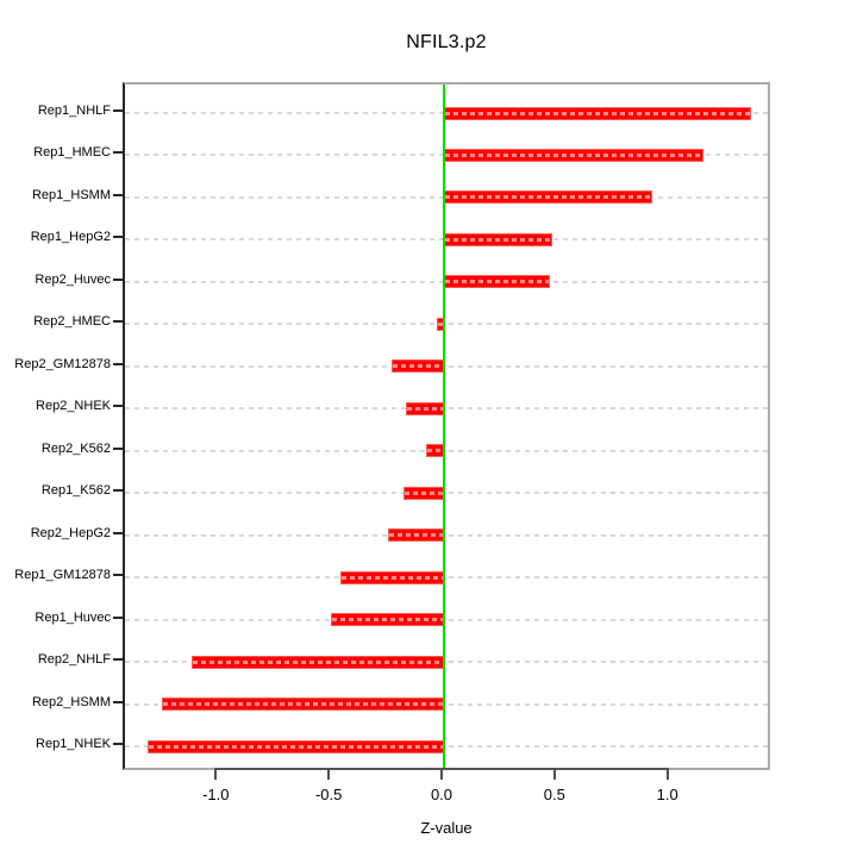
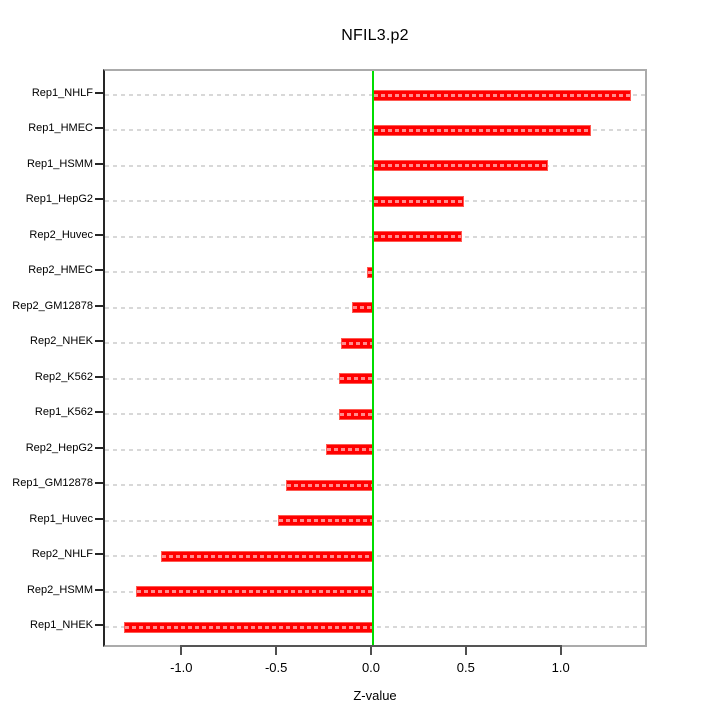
Rep2_GM12878: -0.23 -> -0.11
Rep2_K562: -0.08 -> -0.18
